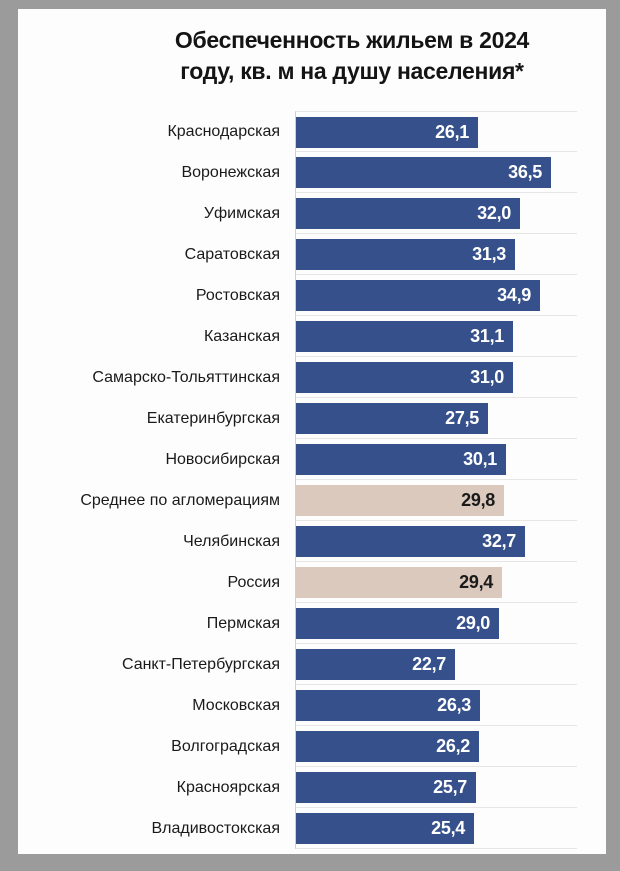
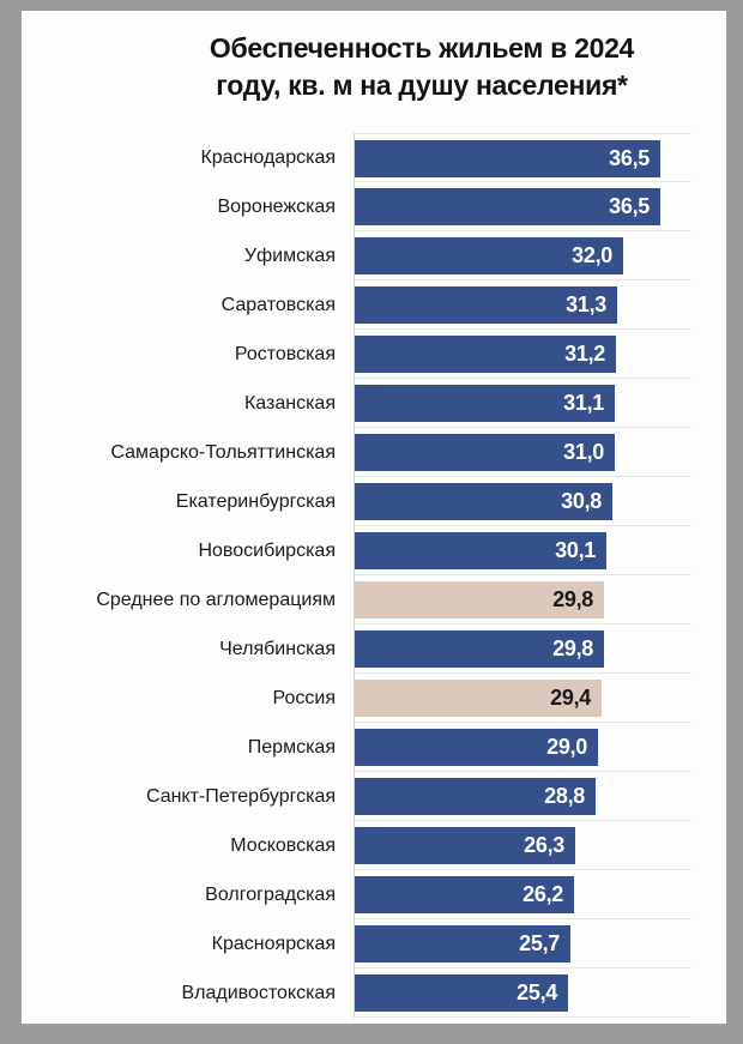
Краснодарская: 26,1 -> 36,5
Ростовская: 34,9 -> 31,2
Екатеринбургская: 27,5 -> 30,8
Челябинская: 32,7 -> 29,8
Санкт-Петербургская: 22,7 -> 28,8
